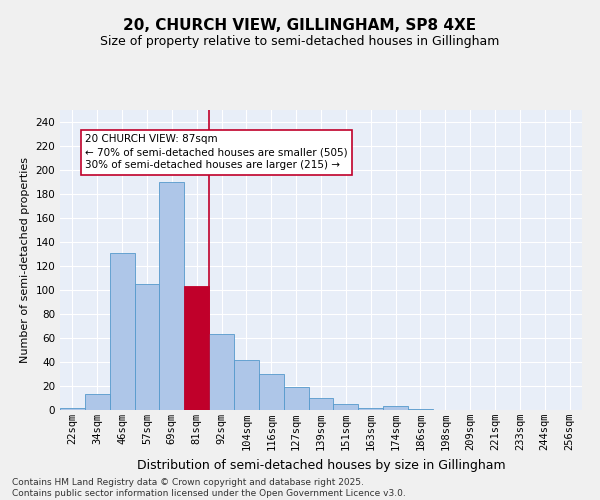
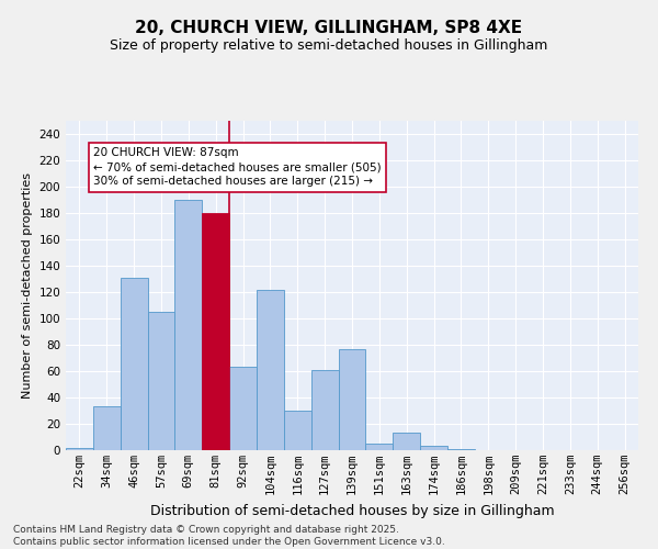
34sqm: 13 -> 33
81sqm: 103 -> 180
104sqm: 42 -> 122
127sqm: 19 -> 61
139sqm: 10 -> 77
163sqm: 2 -> 13
